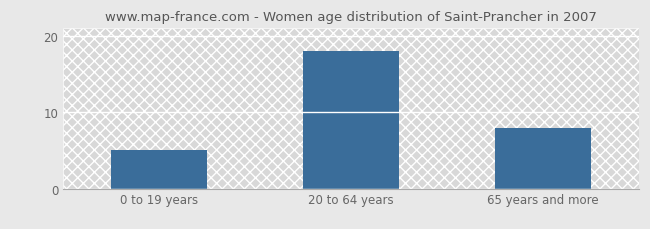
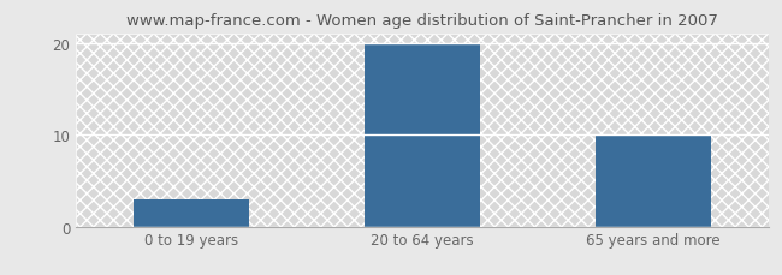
0 to 19 years: 5 -> 3
20 to 64 years: 18 -> 20
65 years and more: 8 -> 10
